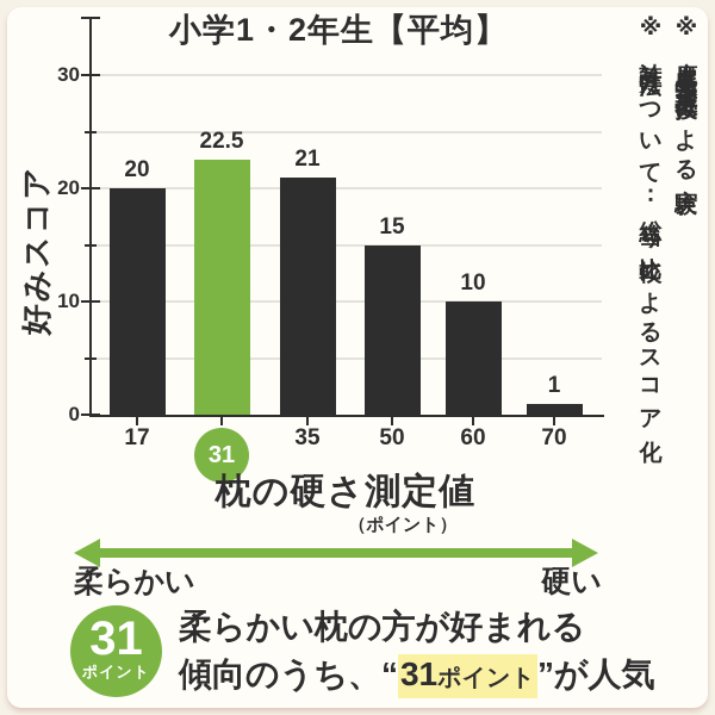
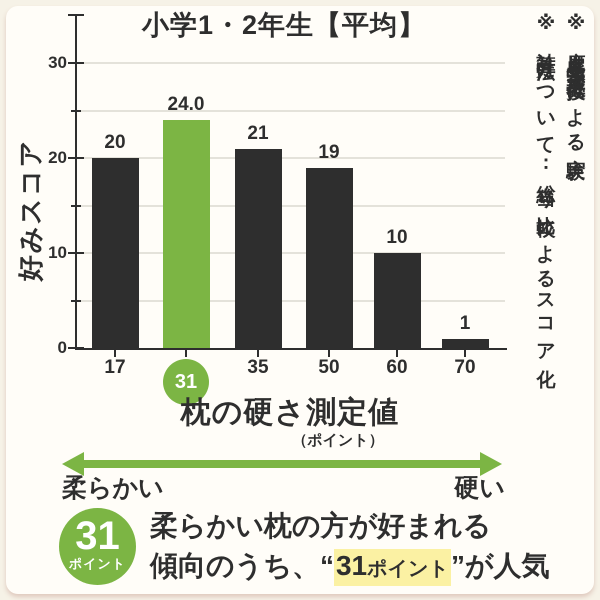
31: 22.5 -> 24.0
50: 15 -> 19
